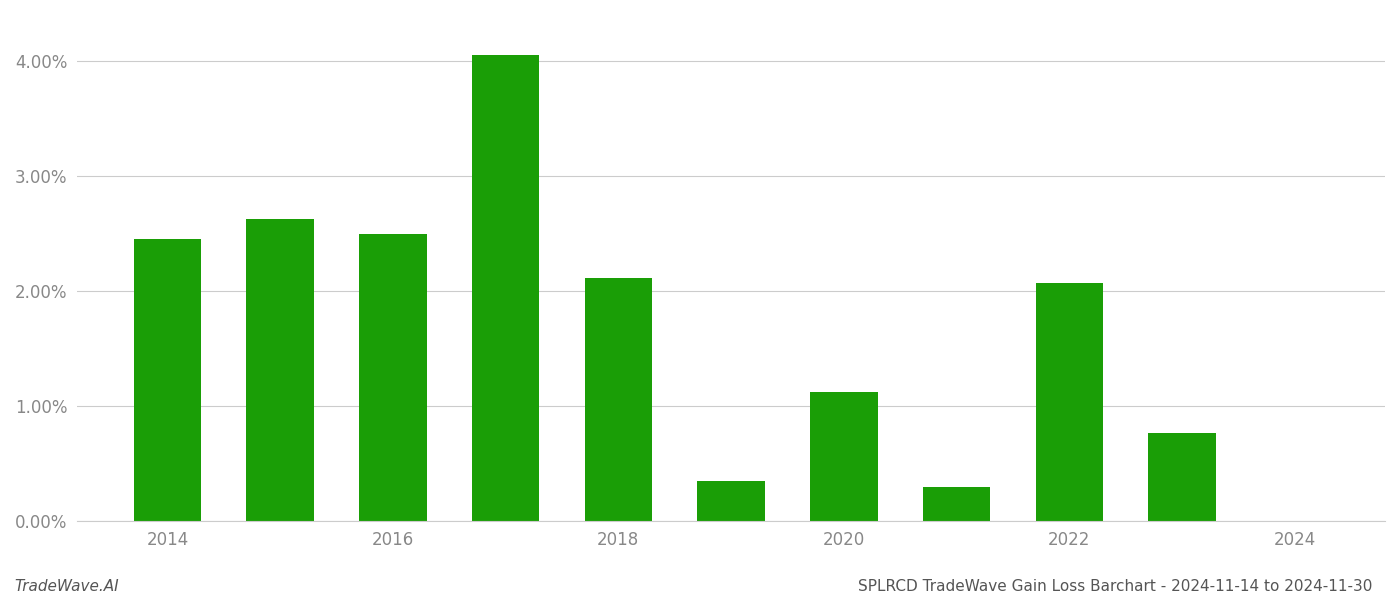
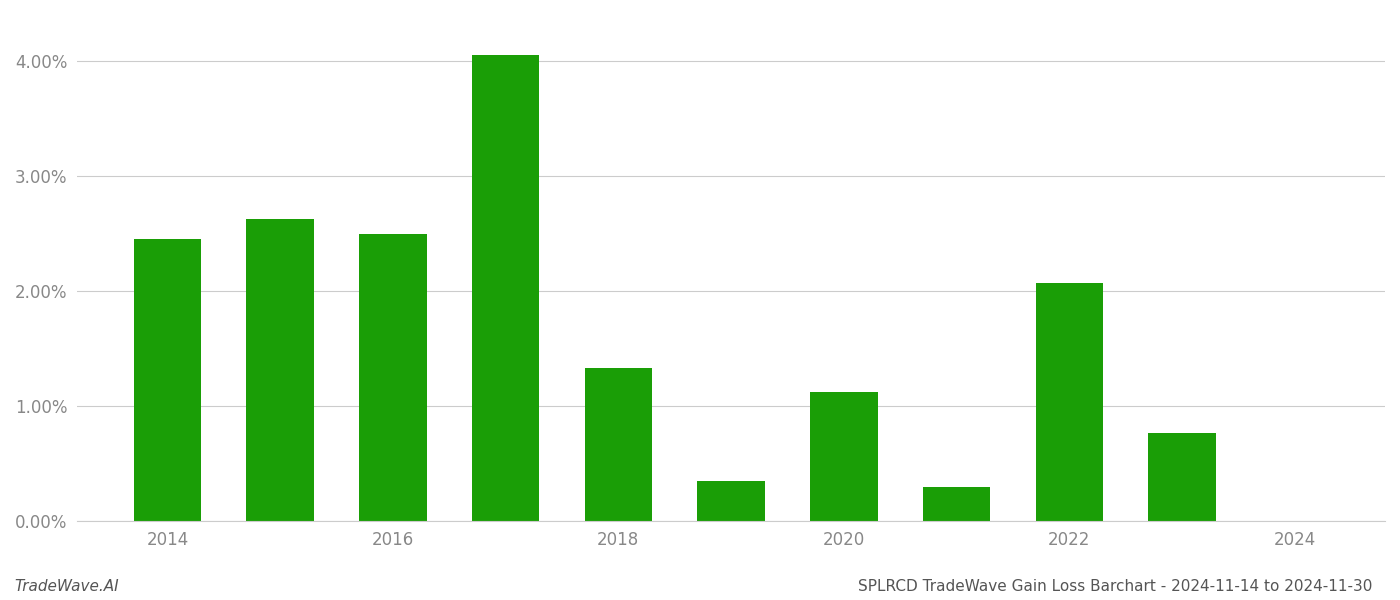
2018: 2.11% -> 1.33%
